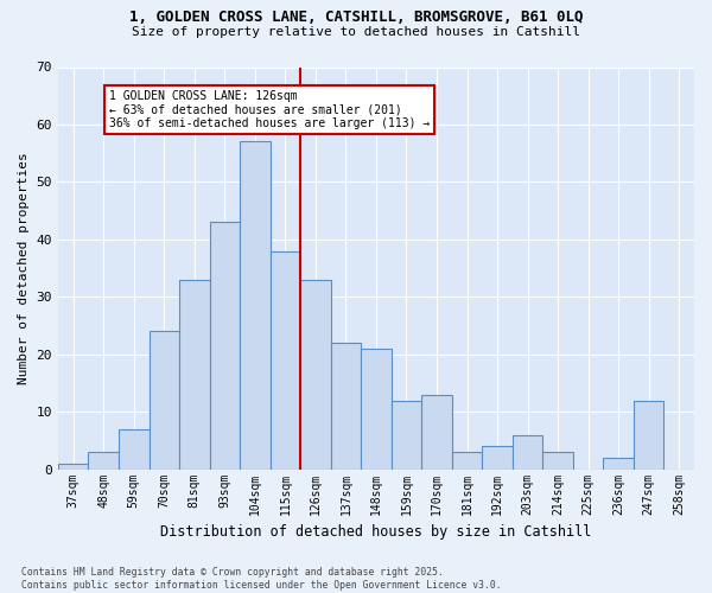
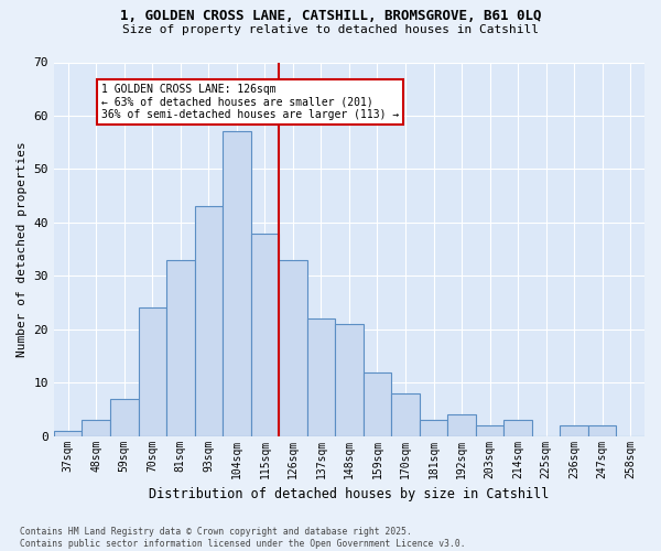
170sqm: 13 -> 8
203sqm: 6 -> 2
247sqm: 12 -> 2
